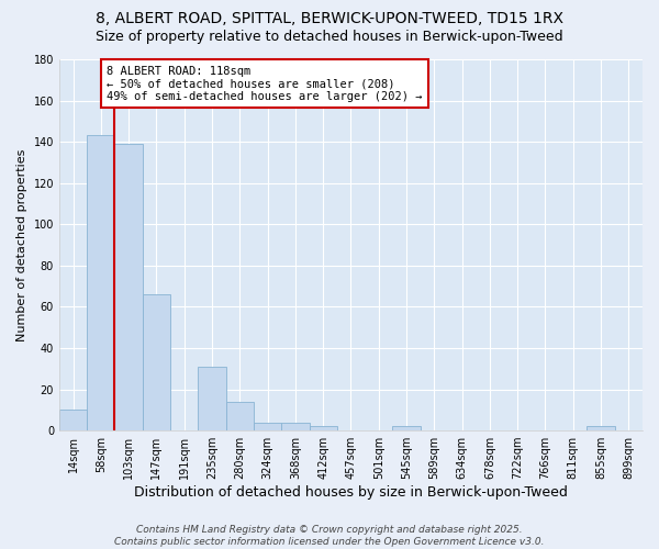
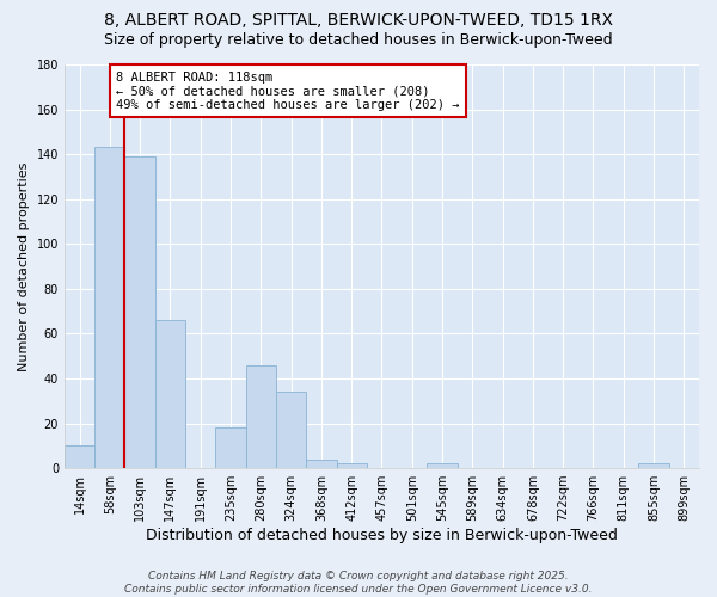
235sqm: 31 -> 18
280sqm: 14 -> 46
324sqm: 4 -> 34
